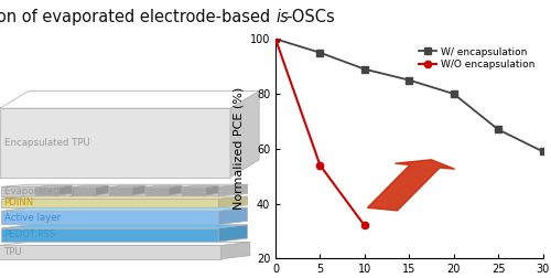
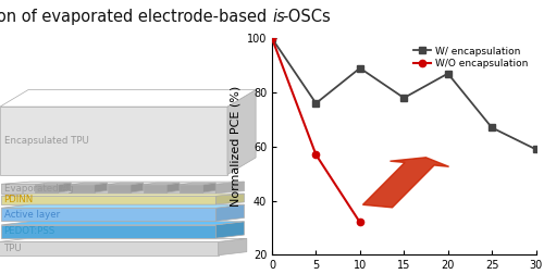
W/ encapsulation/5: 95 -> 76
W/O encapsulation/5: 54 -> 57
W/ encapsulation/15: 85 -> 78
W/ encapsulation/20: 80 -> 87
